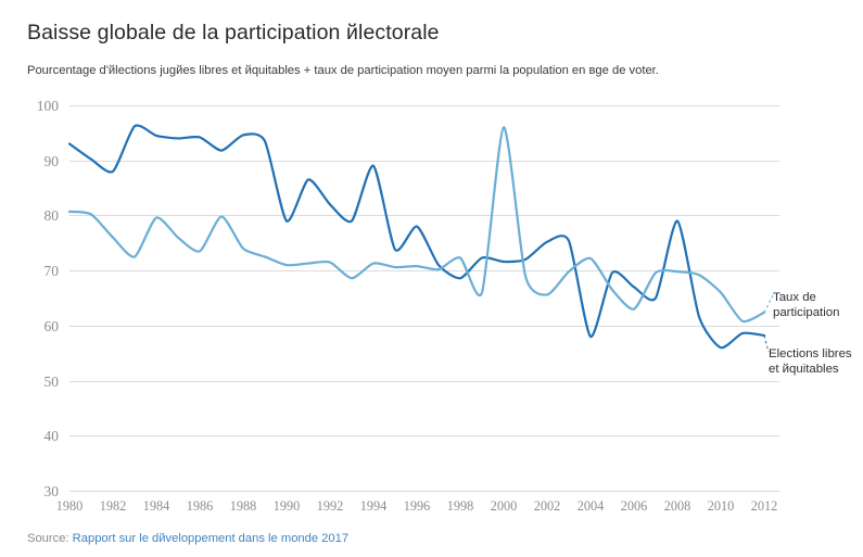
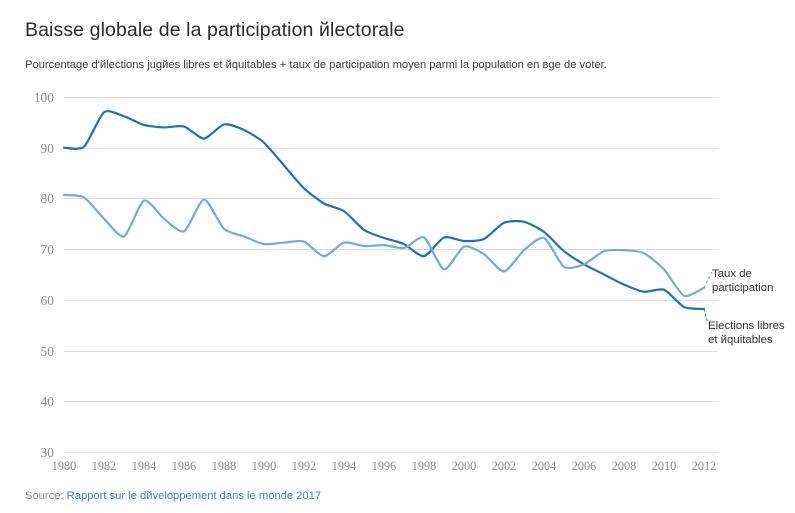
Elections libres et йquitables/1980: 93 -> 90
Elections libres et йquitables/1982: 88 -> 97
Elections libres et йquitables/1990: 79 -> 91
Elections libres et йquitables/1994: 89 -> 78
Elections libres et йquitables/1996: 78 -> 72
Taux de participation/2000: 96 -> 70
Elections libres et йquitables/2004: 58 -> 73
Taux de participation/2006: 63 -> 67
Elections libres et йquitables/2008: 79 -> 63
Elections libres et йquitables/2010: 56 -> 62
